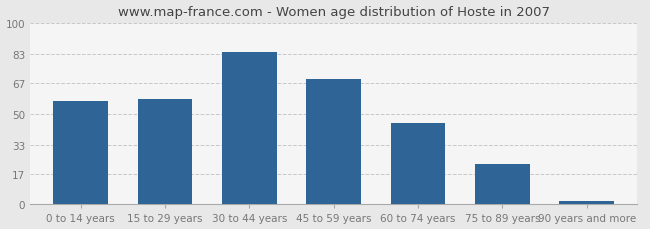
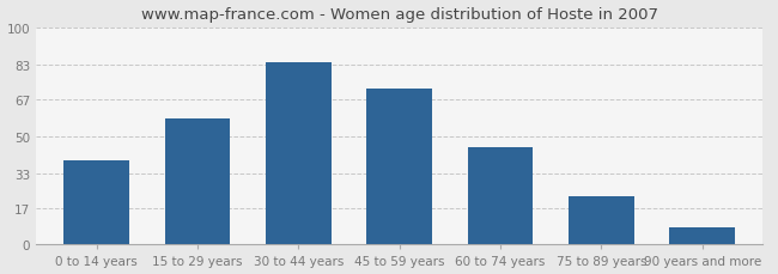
0 to 14 years: 57 -> 39
45 to 59 years: 69 -> 72
90 years and more: 2 -> 8
